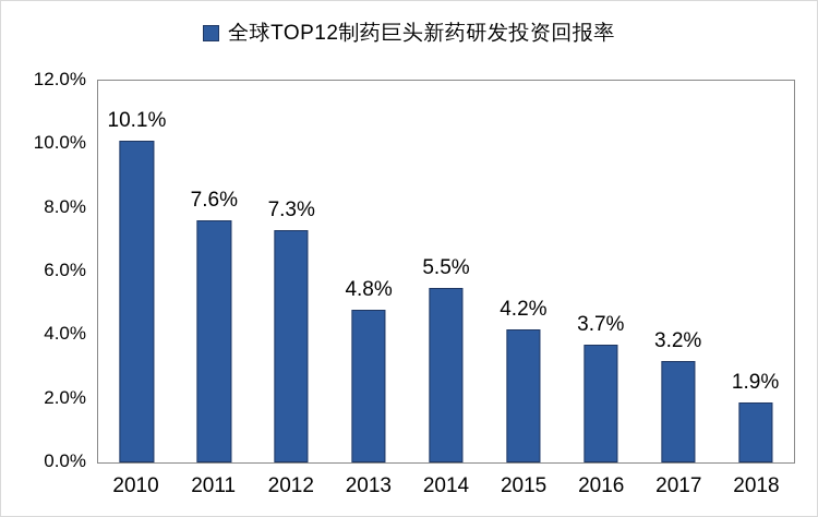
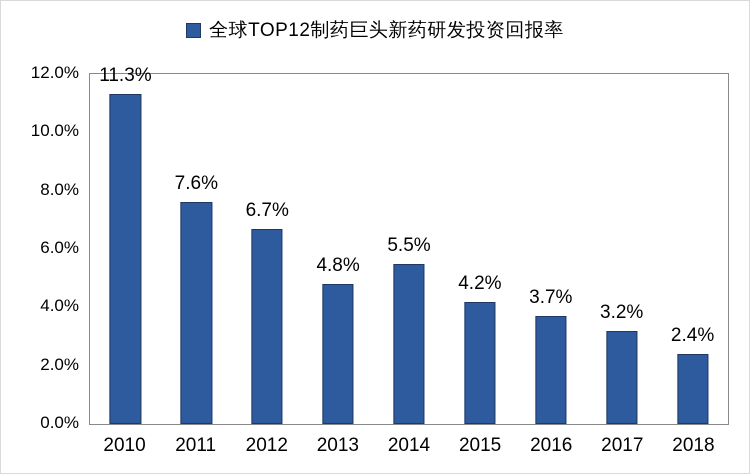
2010: 10.1% -> 11.3%
2012: 7.3% -> 6.7%
2018: 1.9% -> 2.4%
